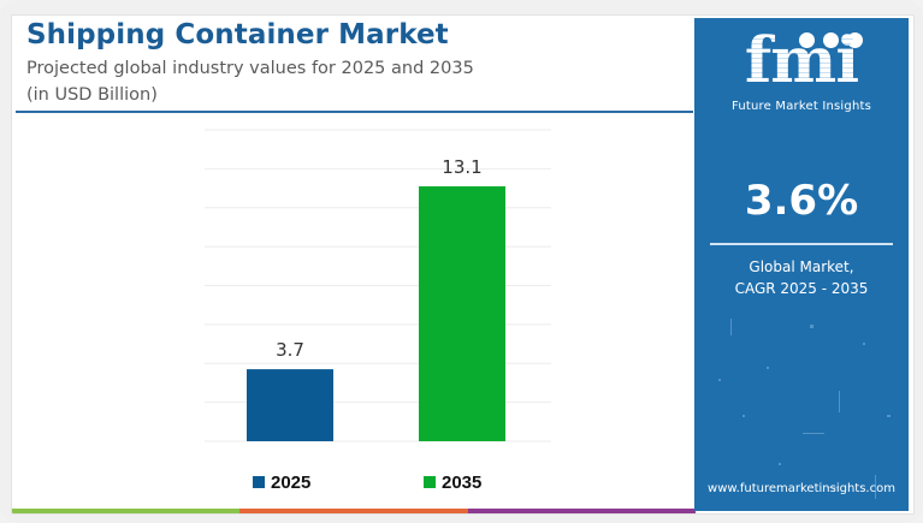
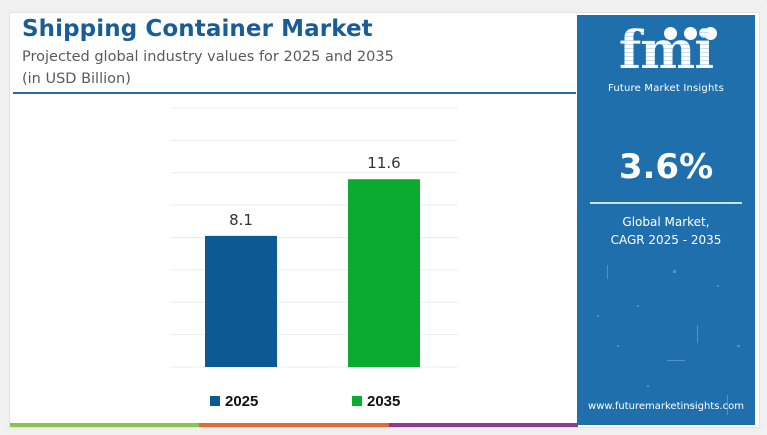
2025: 3.7 -> 8.1
2035: 13.1 -> 11.6
